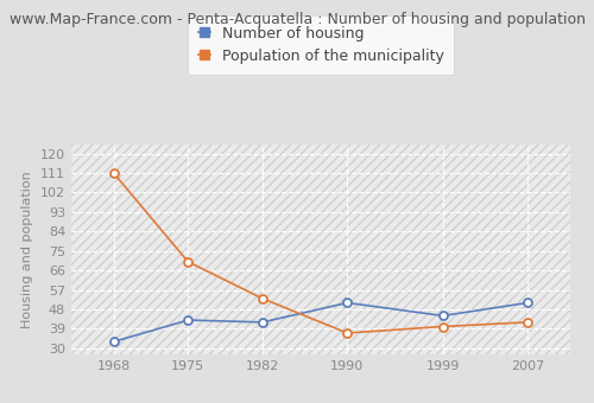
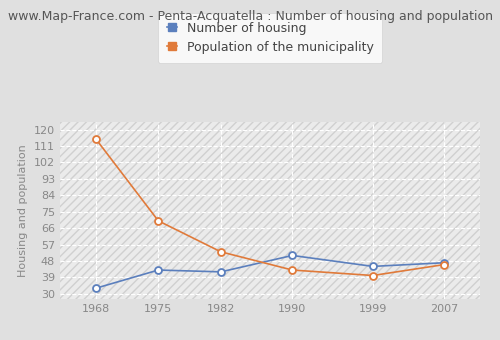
Population of the municipality/1968: 111 -> 115
Population of the municipality/1990: 37 -> 43
Number of housing/2007: 51 -> 47
Population of the municipality/2007: 42 -> 46
